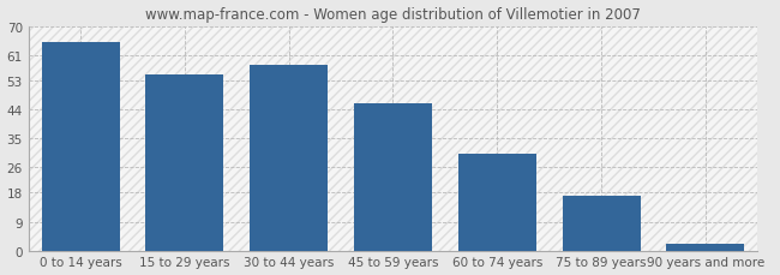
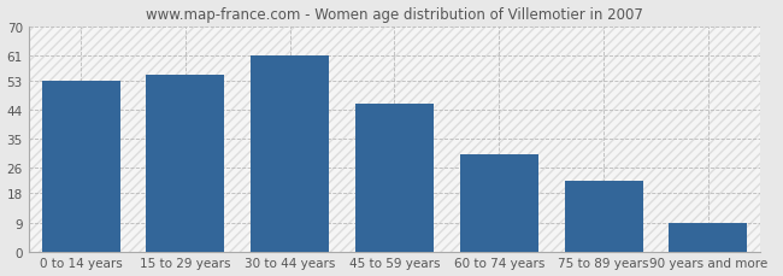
0 to 14 years: 65 -> 53
30 to 44 years: 58 -> 61
75 to 89 years: 17 -> 22
90 years and more: 2 -> 9
